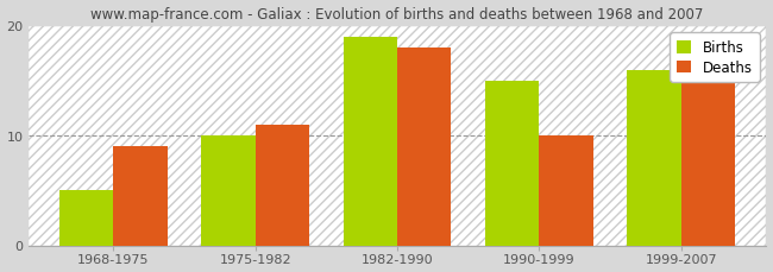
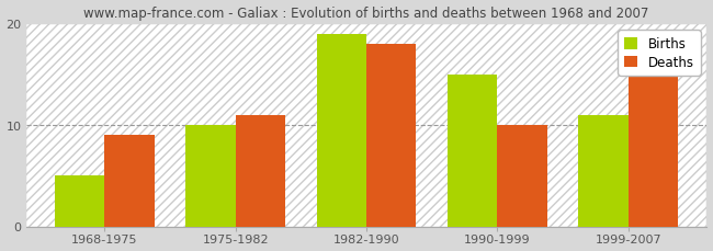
Births/1999-2007: 16 -> 11
